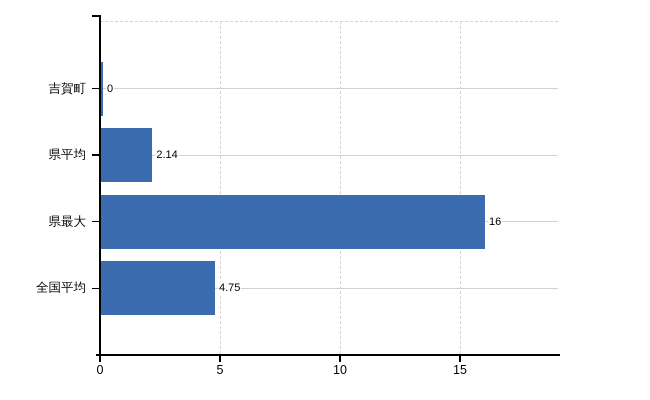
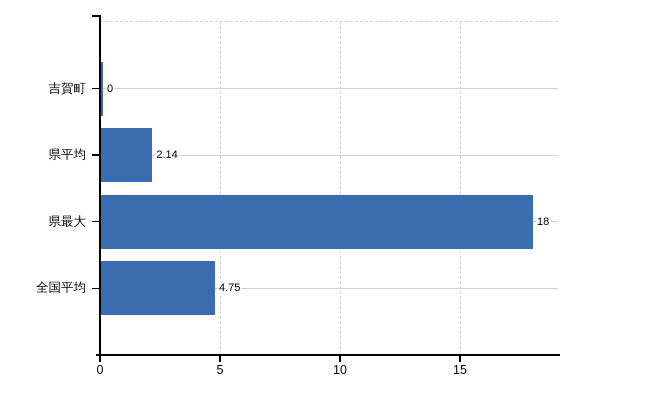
県最大: 16 -> 18
